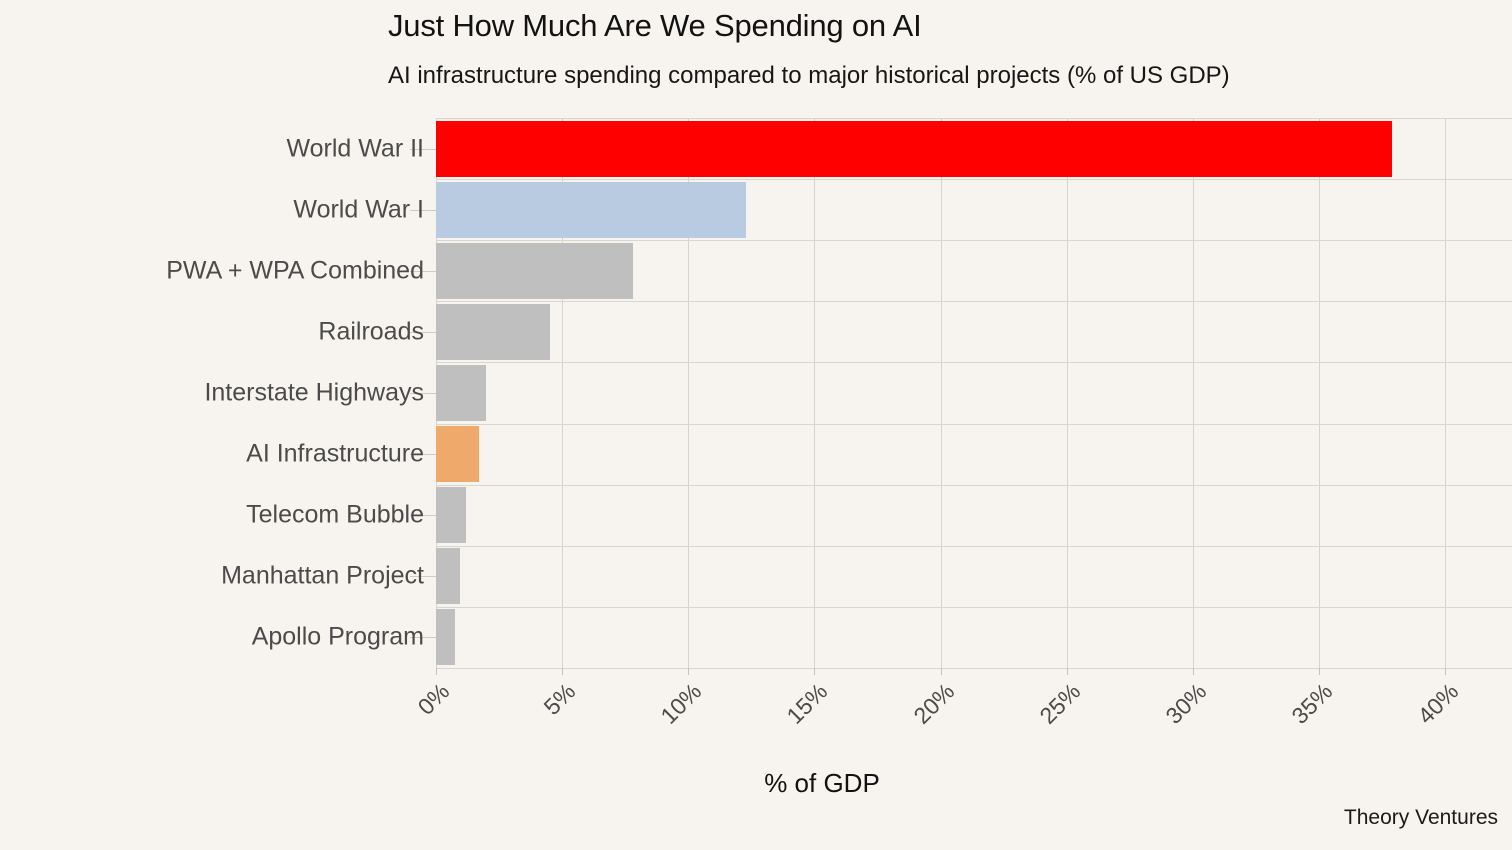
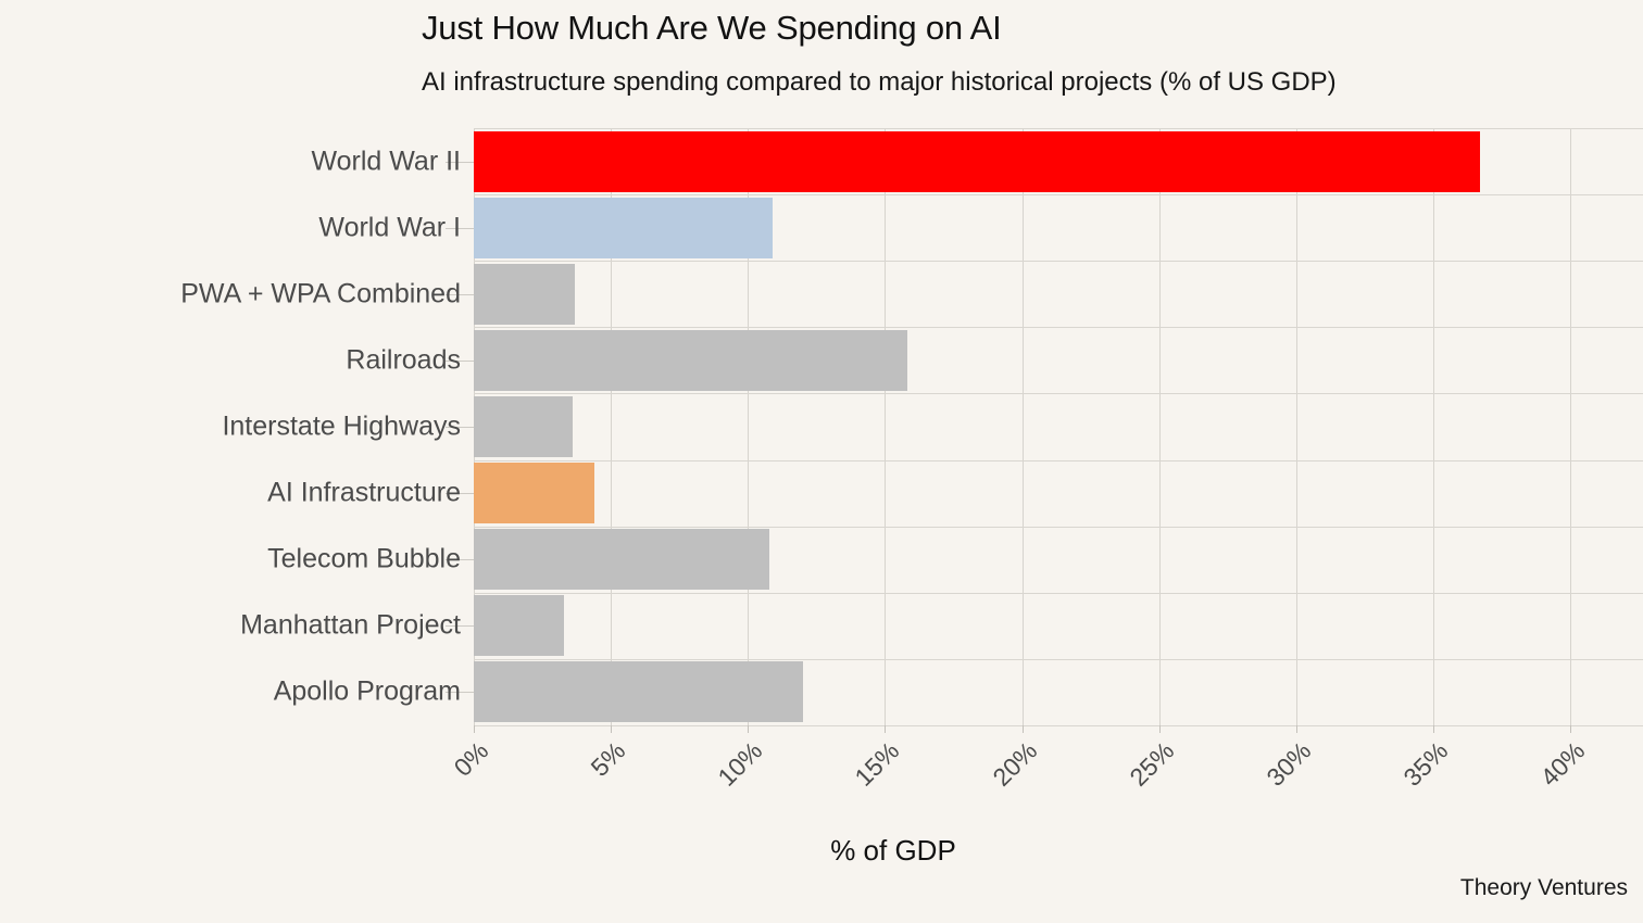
World War II: 37.9% -> 36.7%
World War I: 12.3% -> 10.9%
PWA + WPA Combined: 7.8% -> 3.7%
Railroads: 4.5% -> 15.8%
Interstate Highways: 2.0% -> 3.6%
AI Infrastructure: 1.7% -> 4.4%
Telecom Bubble: 1.2% -> 10.8%
Manhattan Project: 0.9% -> 3.3%
Apollo Program: 0.8% -> 12.0%
